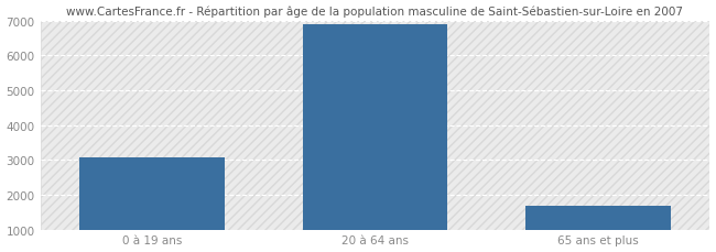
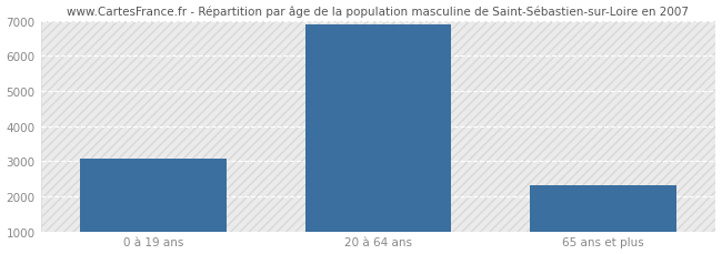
65 ans et plus: 1680 -> 2300
